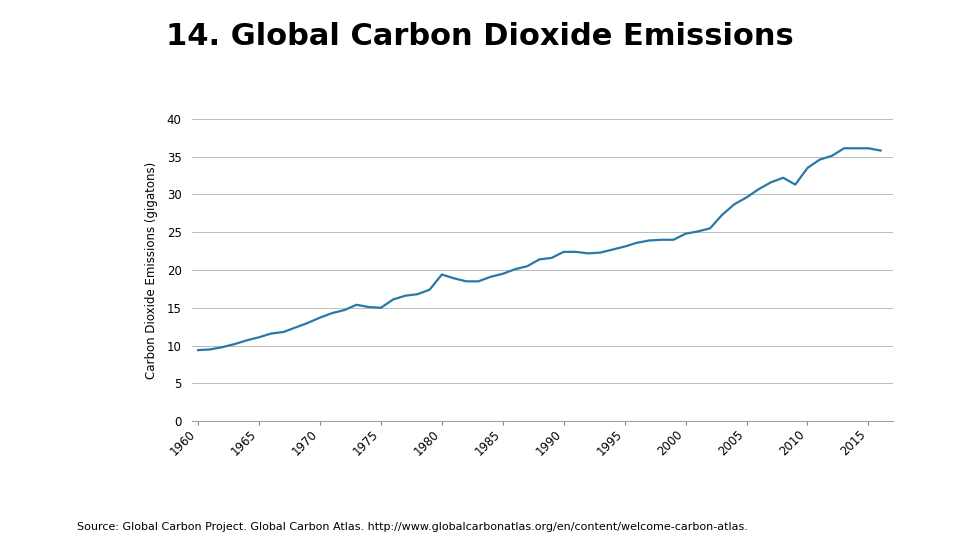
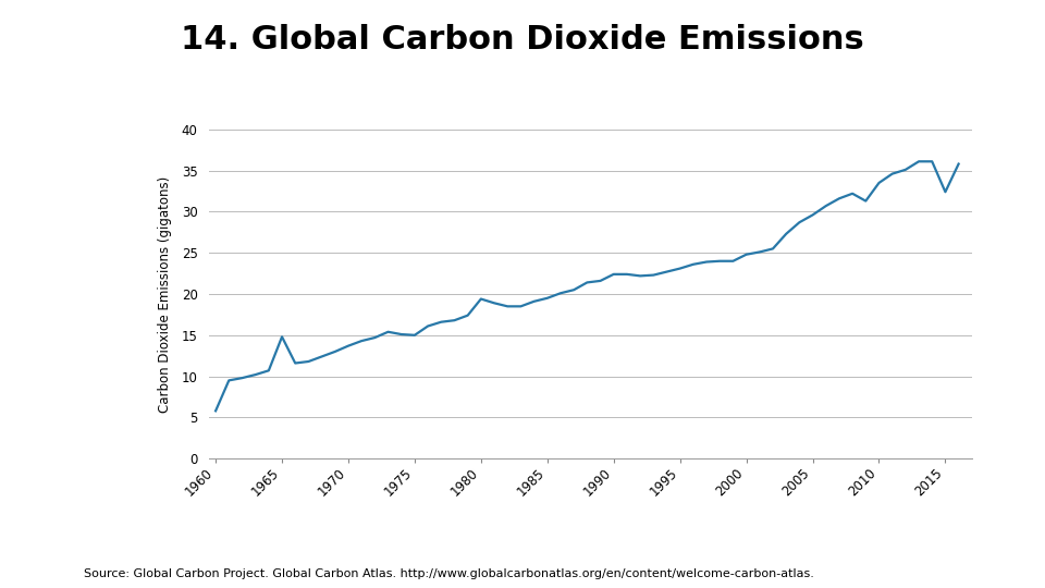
1960: 9.4 -> 5.8
1965: 11.1 -> 14.8
2015: 36.1 -> 32.4
